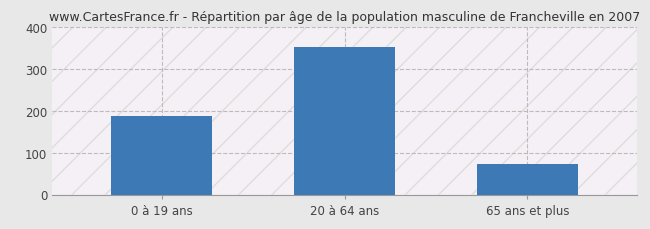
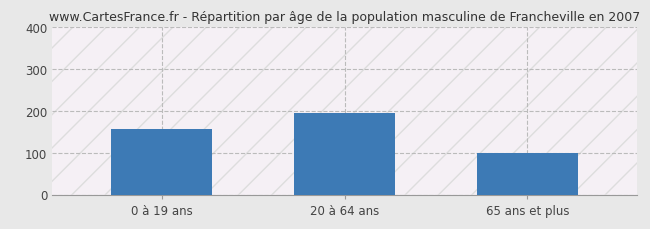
0 à 19 ans: 188 -> 155
20 à 64 ans: 352 -> 195
65 ans et plus: 72 -> 100
